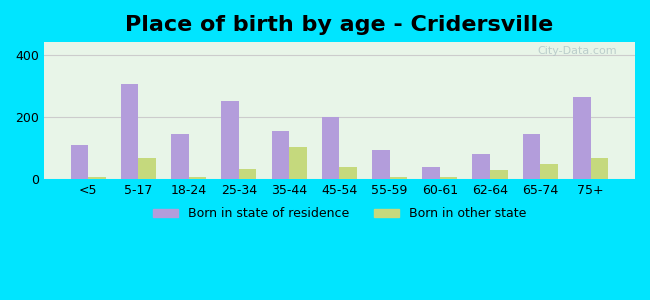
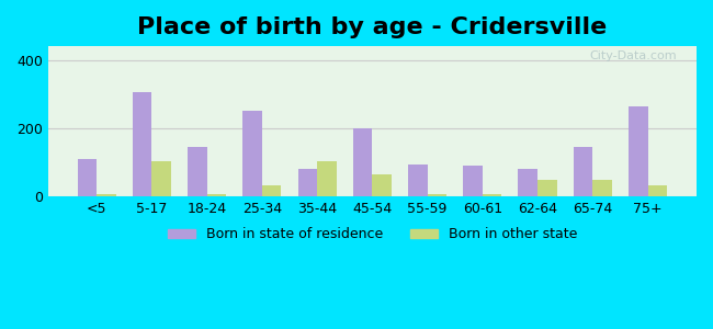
Born in other state/5-17: 70 -> 105
Born in state of residence/35-44: 155 -> 80
Born in other state/45-54: 40 -> 65
Born in state of residence/60-61: 40 -> 90
Born in other state/62-64: 30 -> 50
Born in other state/75+: 68 -> 35
